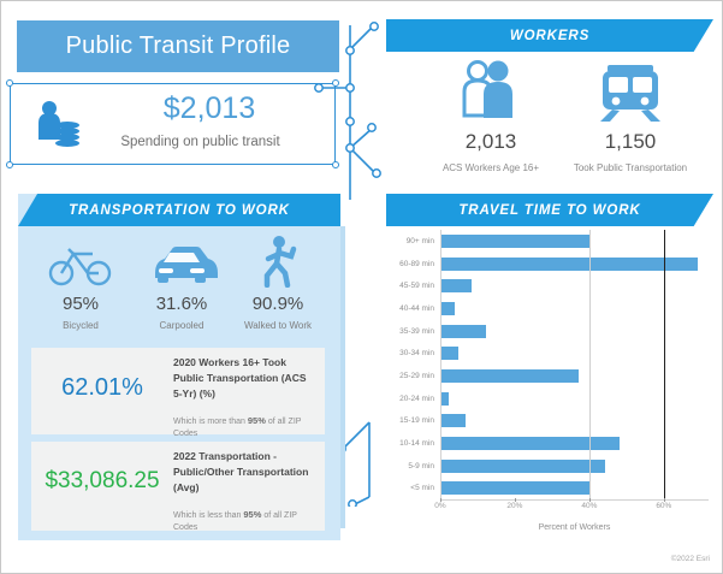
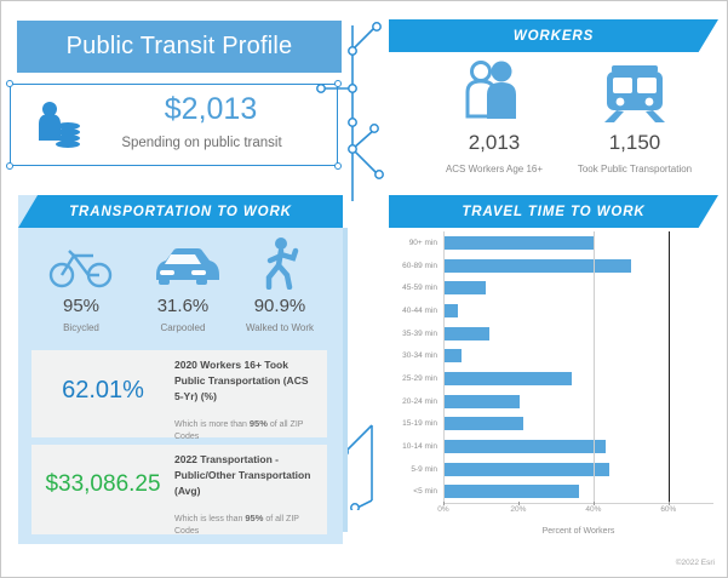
60-89 min: 69% -> 50%
45-59 min: 8% -> 11%
25-29 min: 37% -> 34%
20-24 min: 2% -> 20%
15-19 min: 6% -> 21%
10-14 min: 48% -> 43%
<5 min: 40% -> 36%
